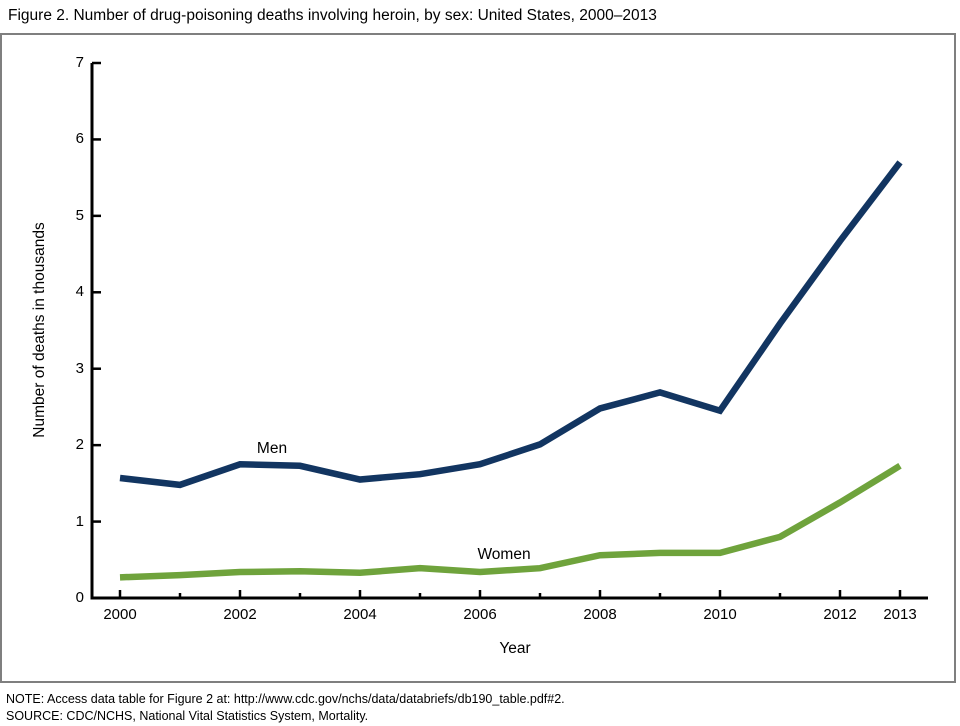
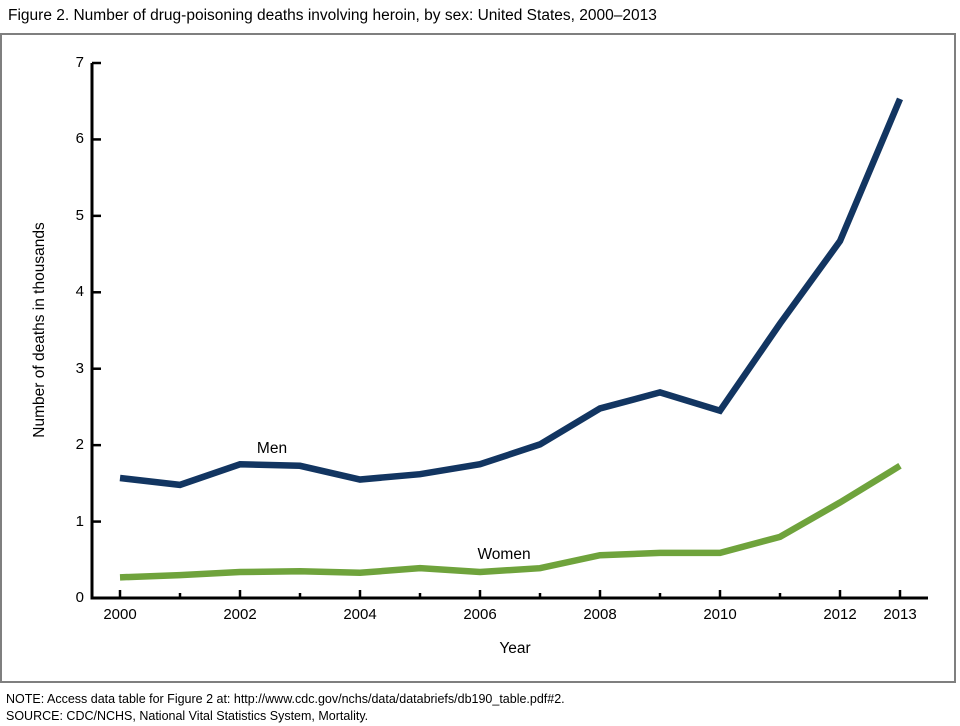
Men/2013: 5.7 -> 6.5
